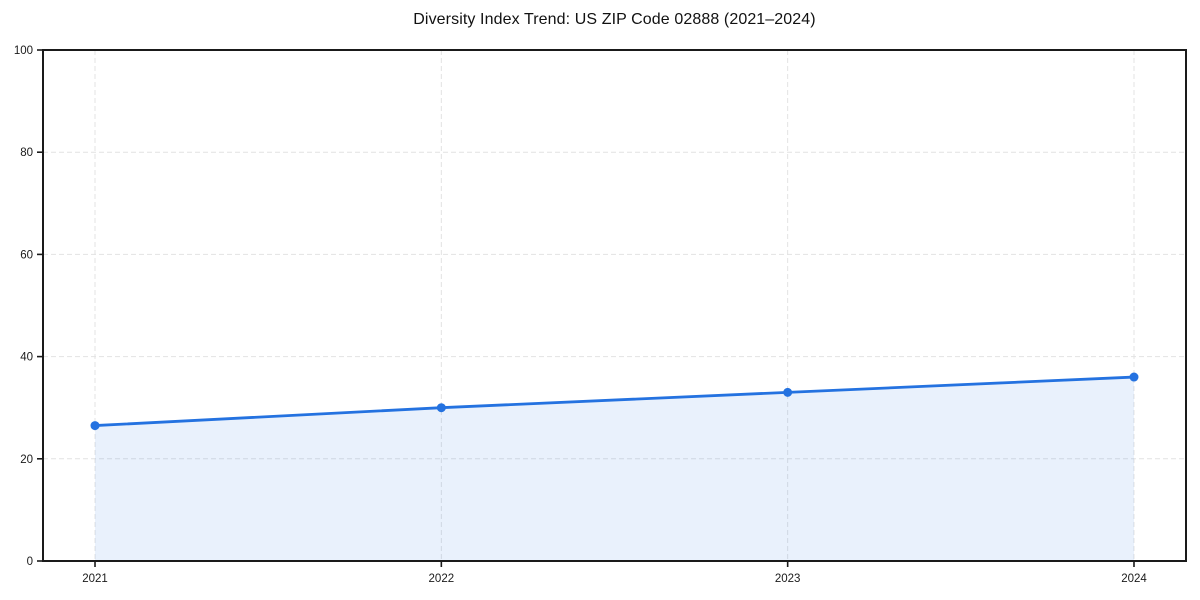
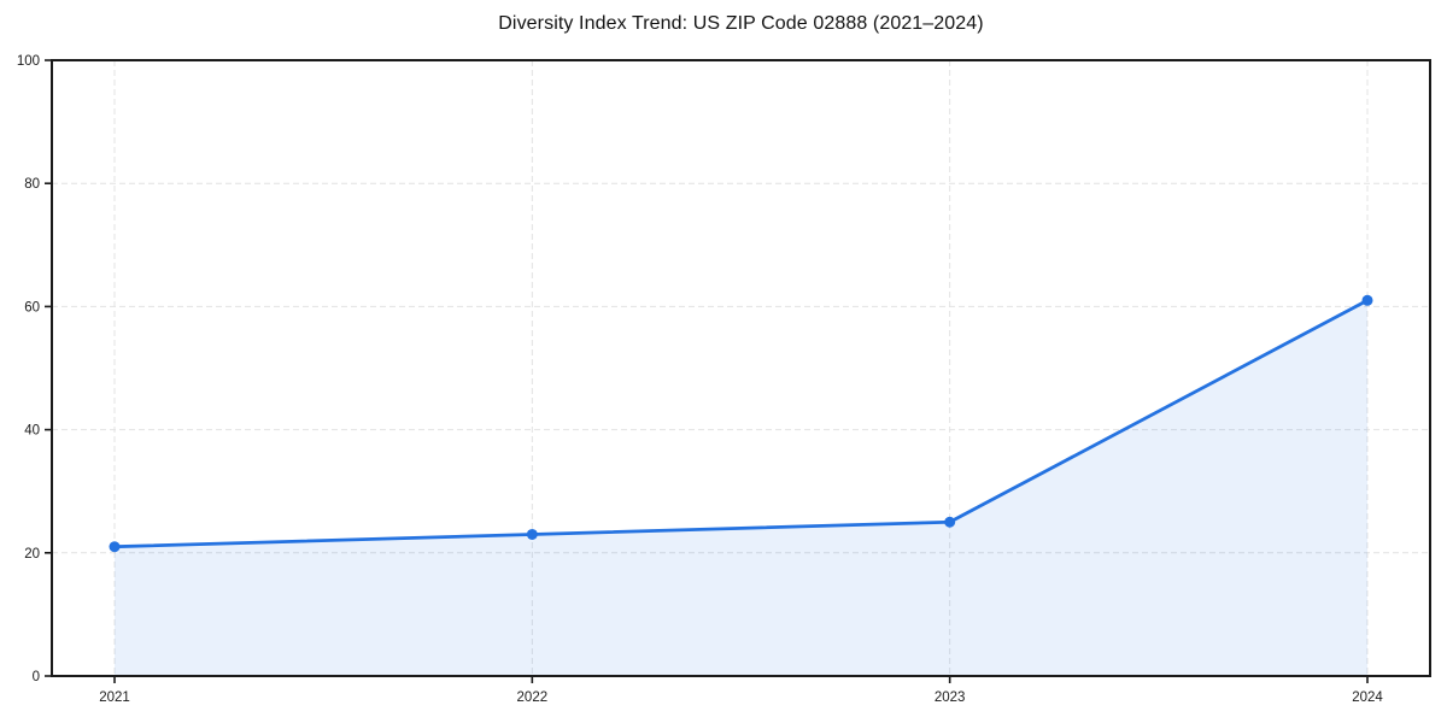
2021: 26 -> 21
2022: 30 -> 23
2023: 33 -> 25
2024: 36 -> 61
